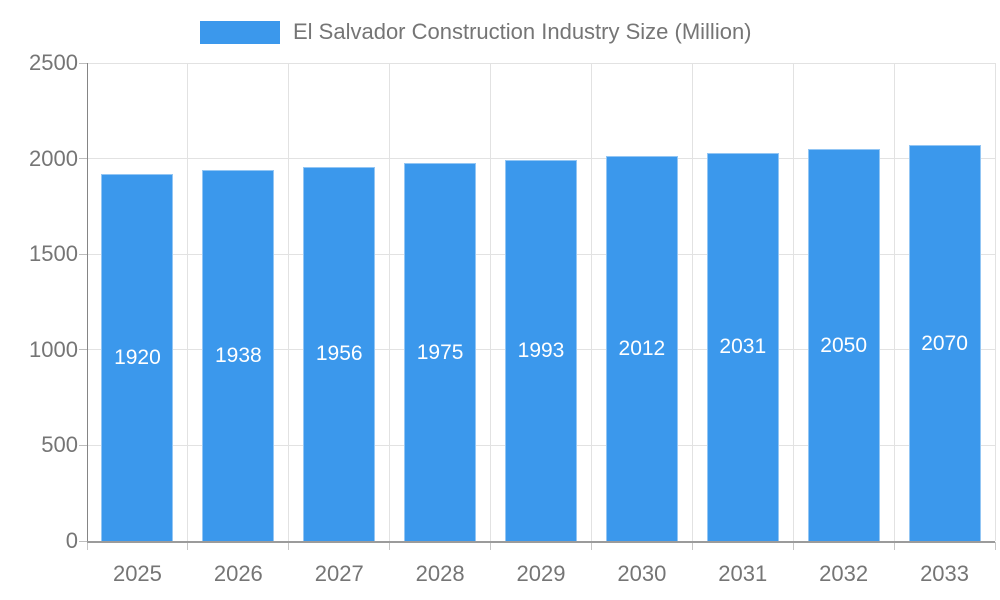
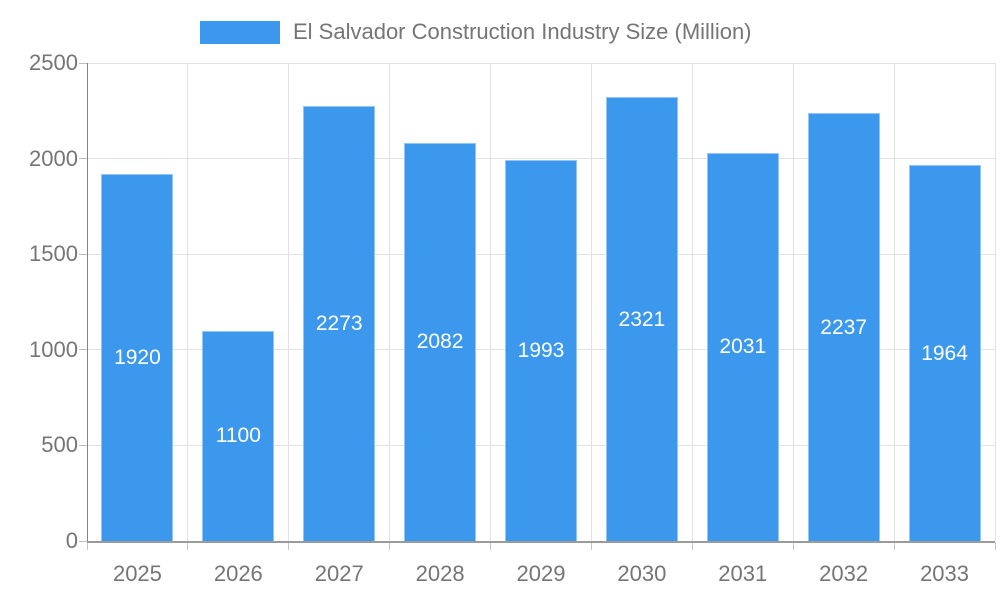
2026: 1938 -> 1100
2027: 1956 -> 2273
2028: 1975 -> 2082
2030: 2012 -> 2321
2032: 2050 -> 2237
2033: 2070 -> 1964
